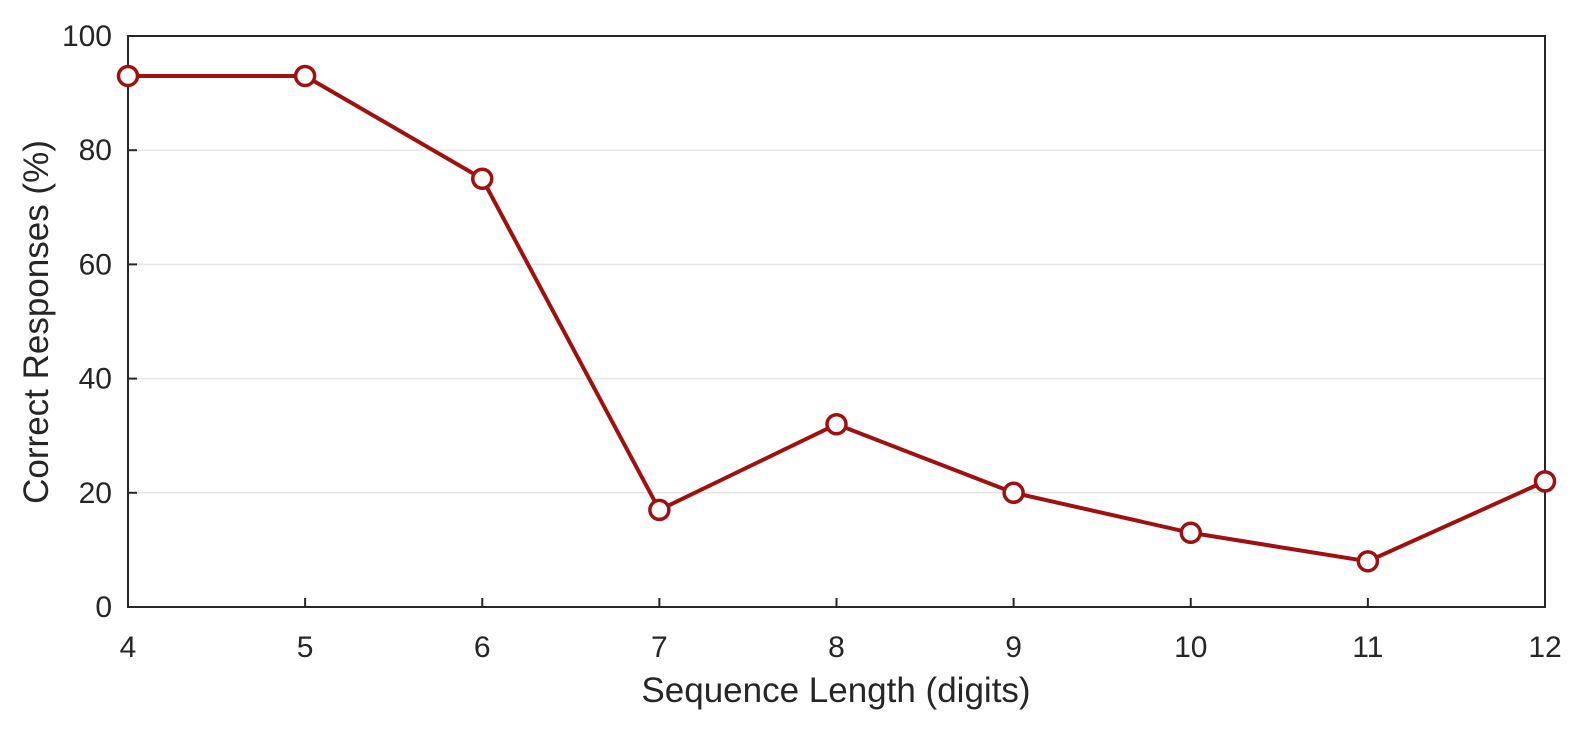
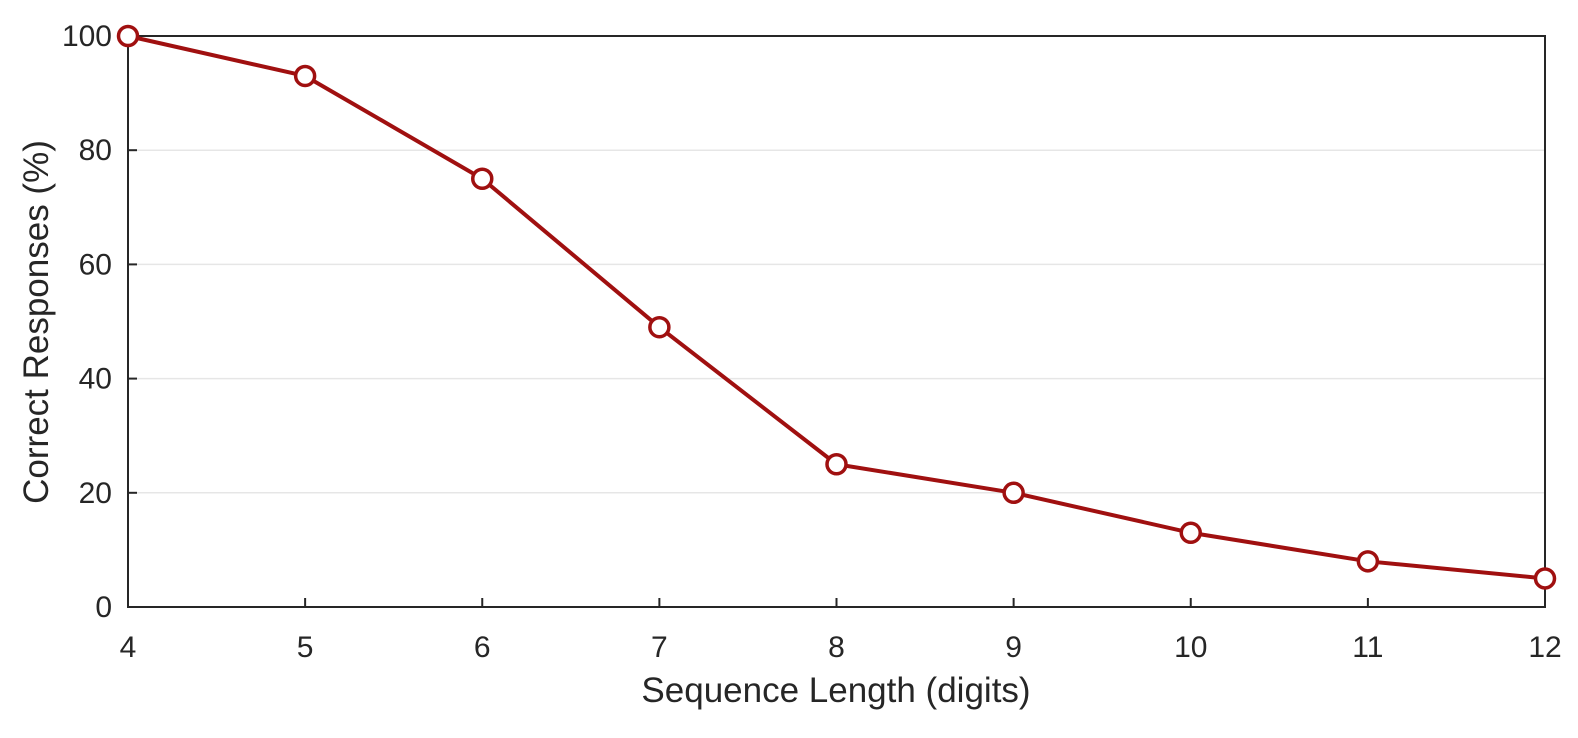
4: 93 -> 100
7: 17 -> 49
8: 32 -> 25
12: 22 -> 5
